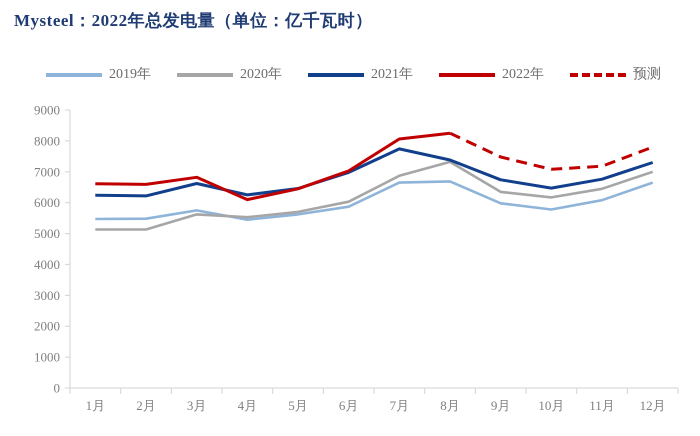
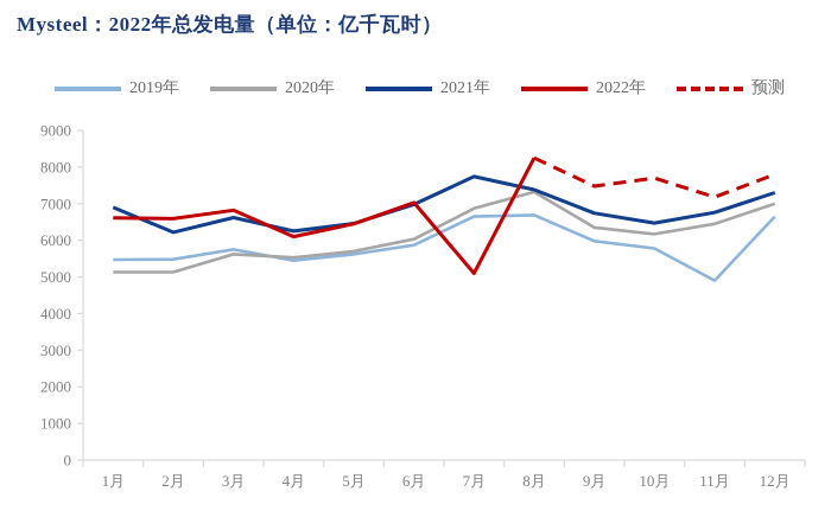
2021年/1月: 6200 -> 6900
2022年/7月: 8100 -> 5100
预测/10月: 7100 -> 7700
2019年/11月: 6100 -> 4900
